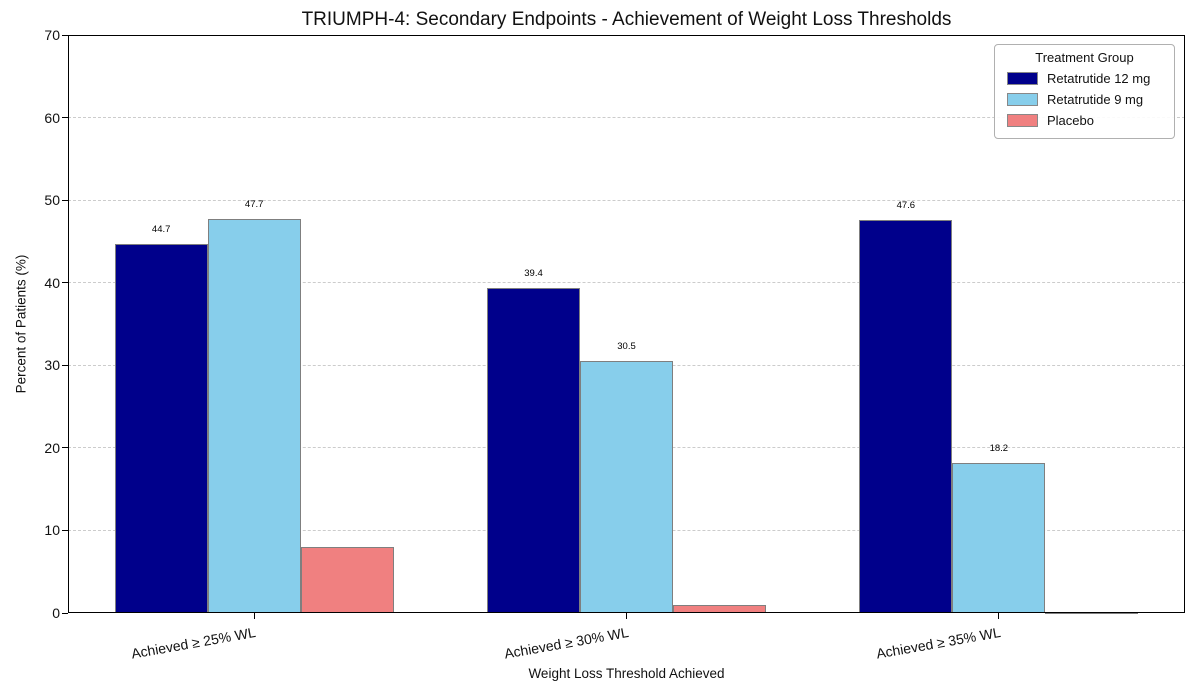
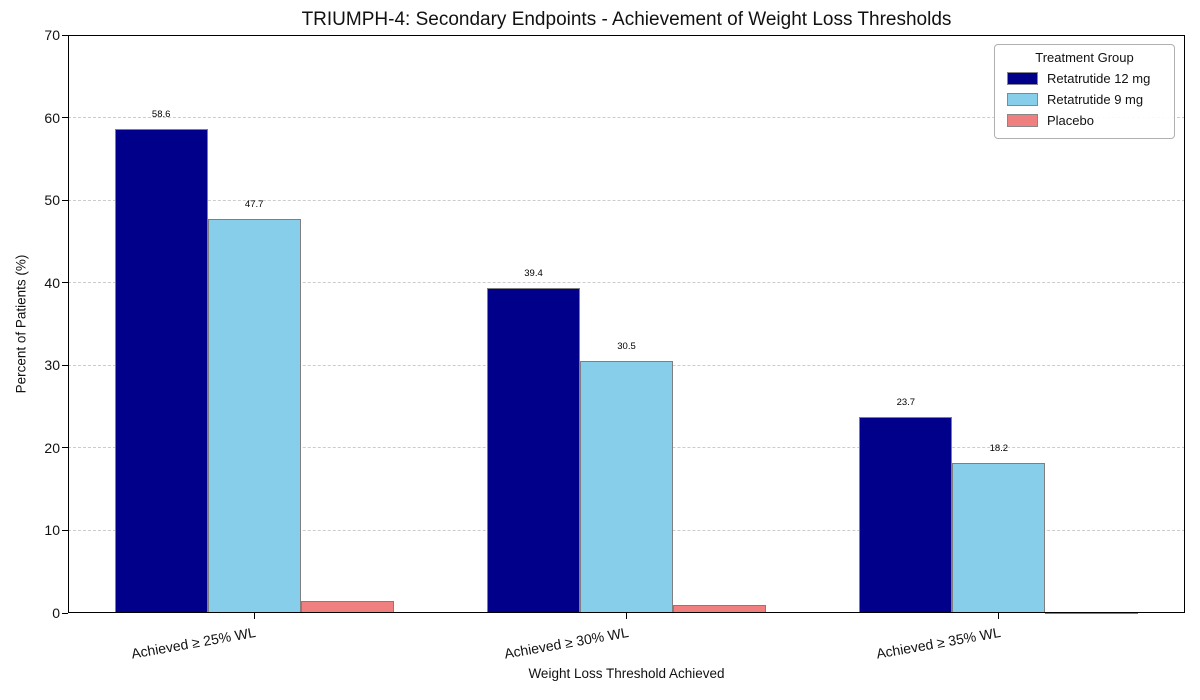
Retatrutide 12 mg/Achieved ≥ 25% WL: 44.7 -> 58.6
Placebo/Achieved ≥ 25% WL: 8 -> 2
Retatrutide 12 mg/Achieved ≥ 35% WL: 47.6 -> 23.7
